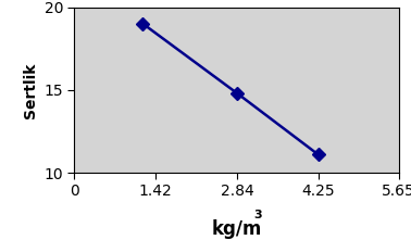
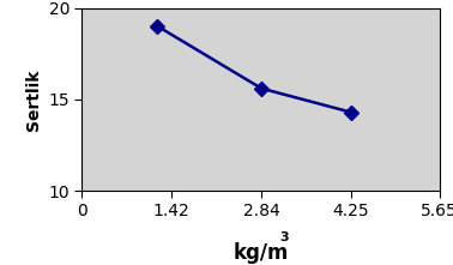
2.84: 14.8 -> 15.6
4.25: 11.1 -> 14.3
